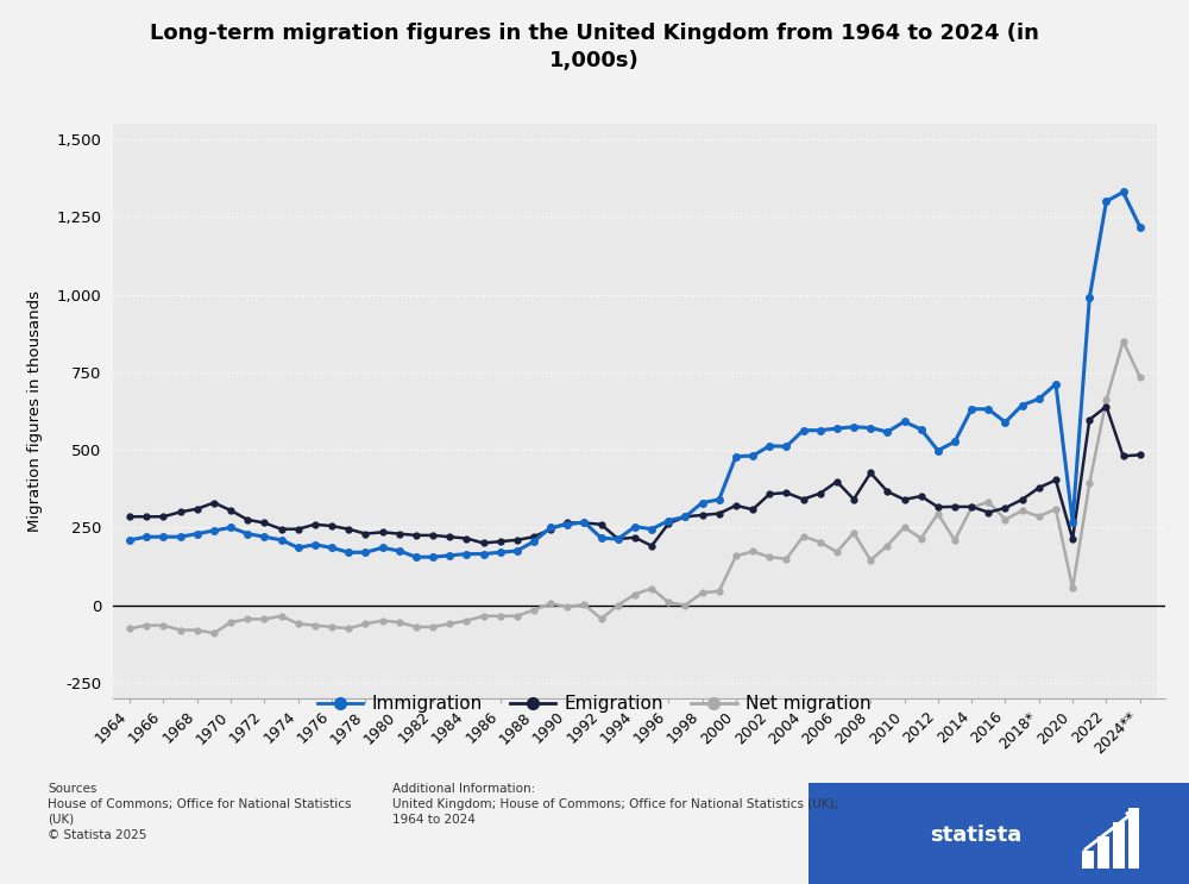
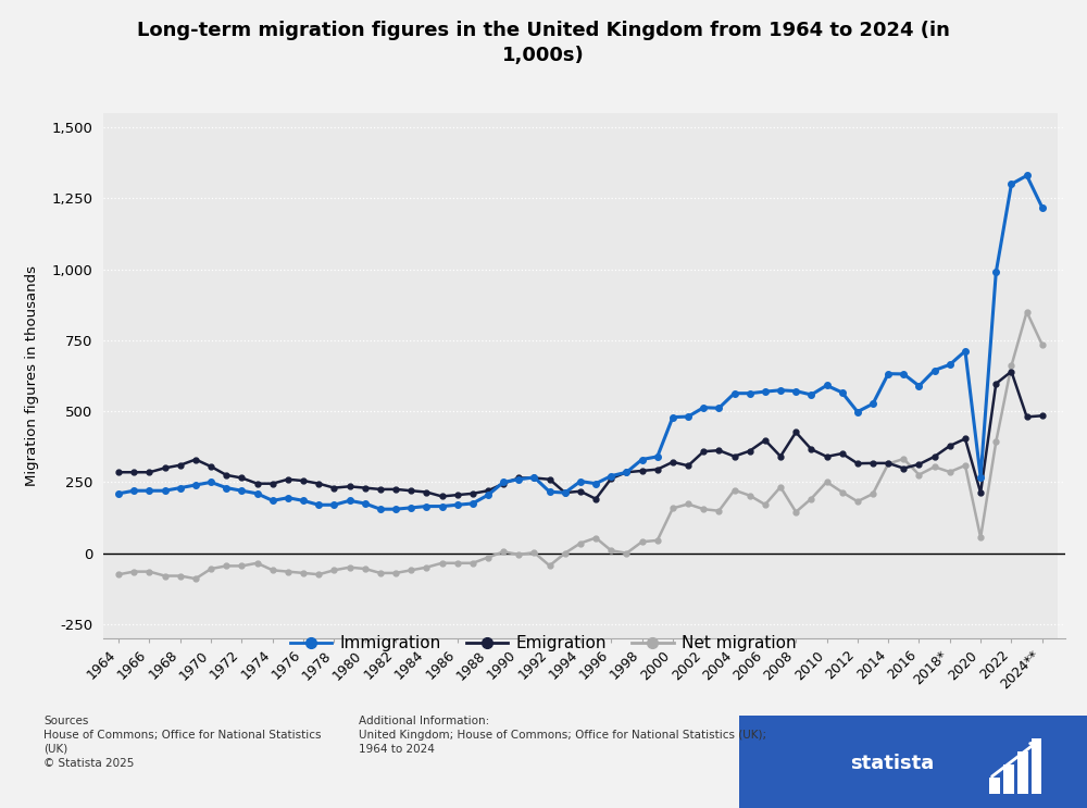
Net migration/2012: 295 -> 182
